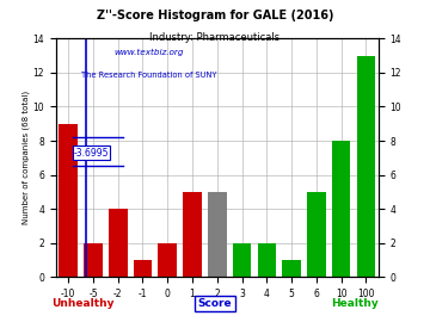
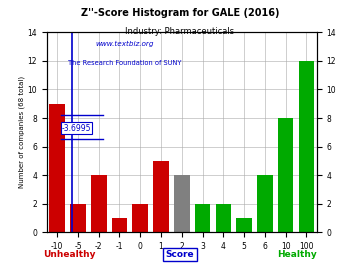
2: 5 -> 4
6: 5 -> 4
100: 13 -> 12
